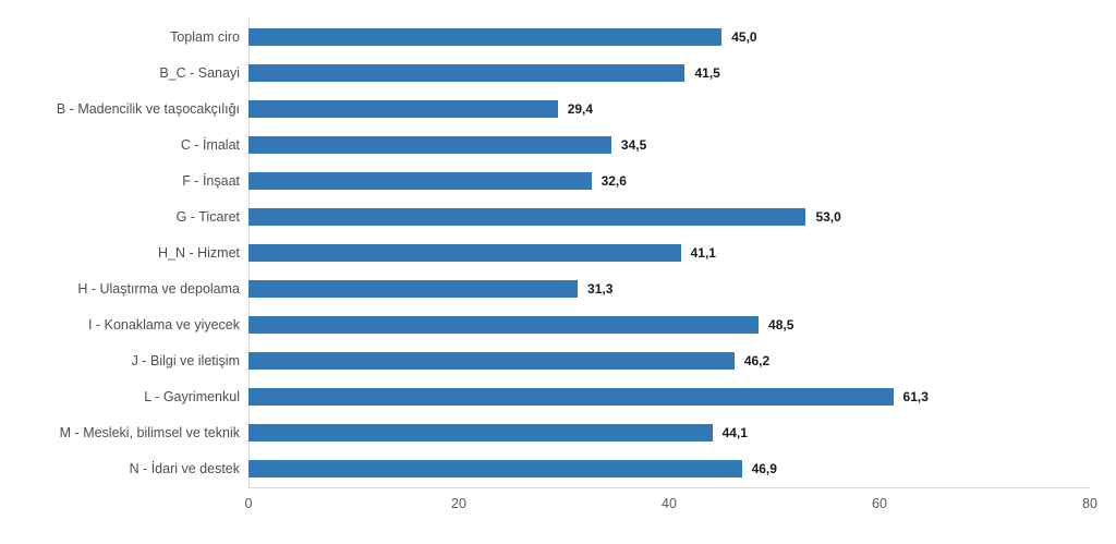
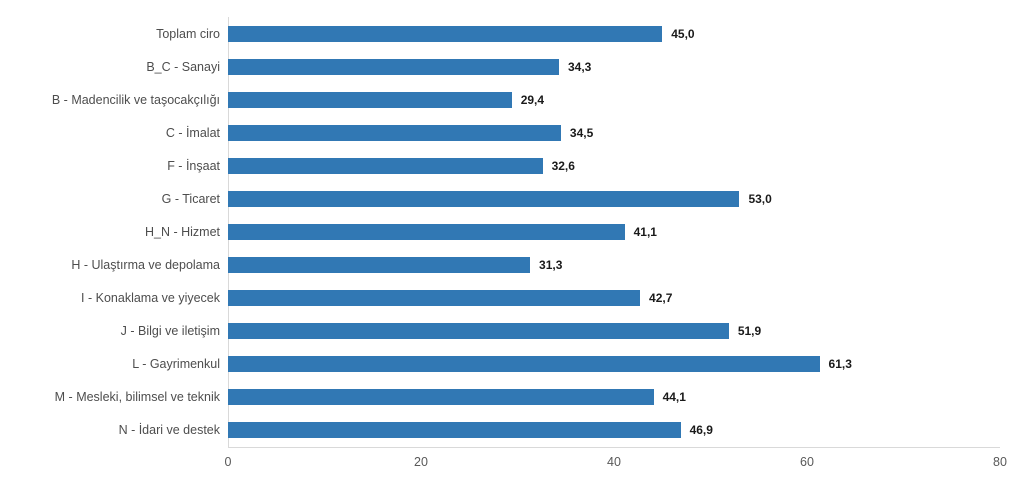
B_C - Sanayi: 41,5 -> 34,3
I - Konaklama ve yiyecek: 48,5 -> 42,7
J - Bilgi ve iletişim: 46,2 -> 51,9
